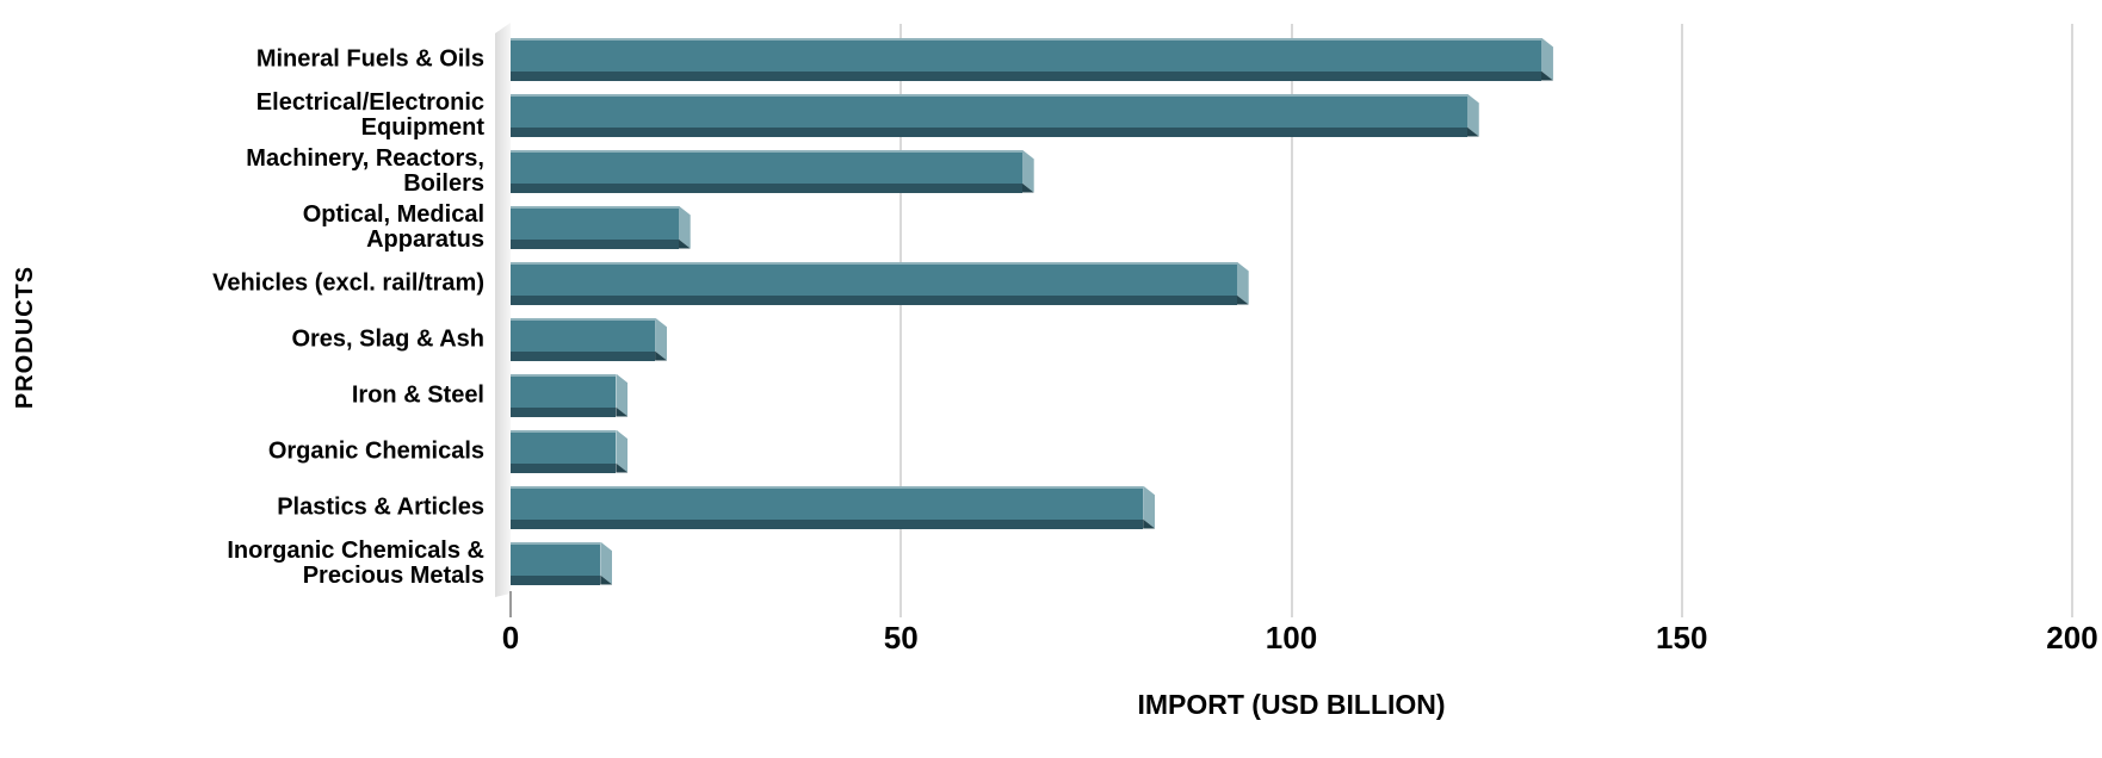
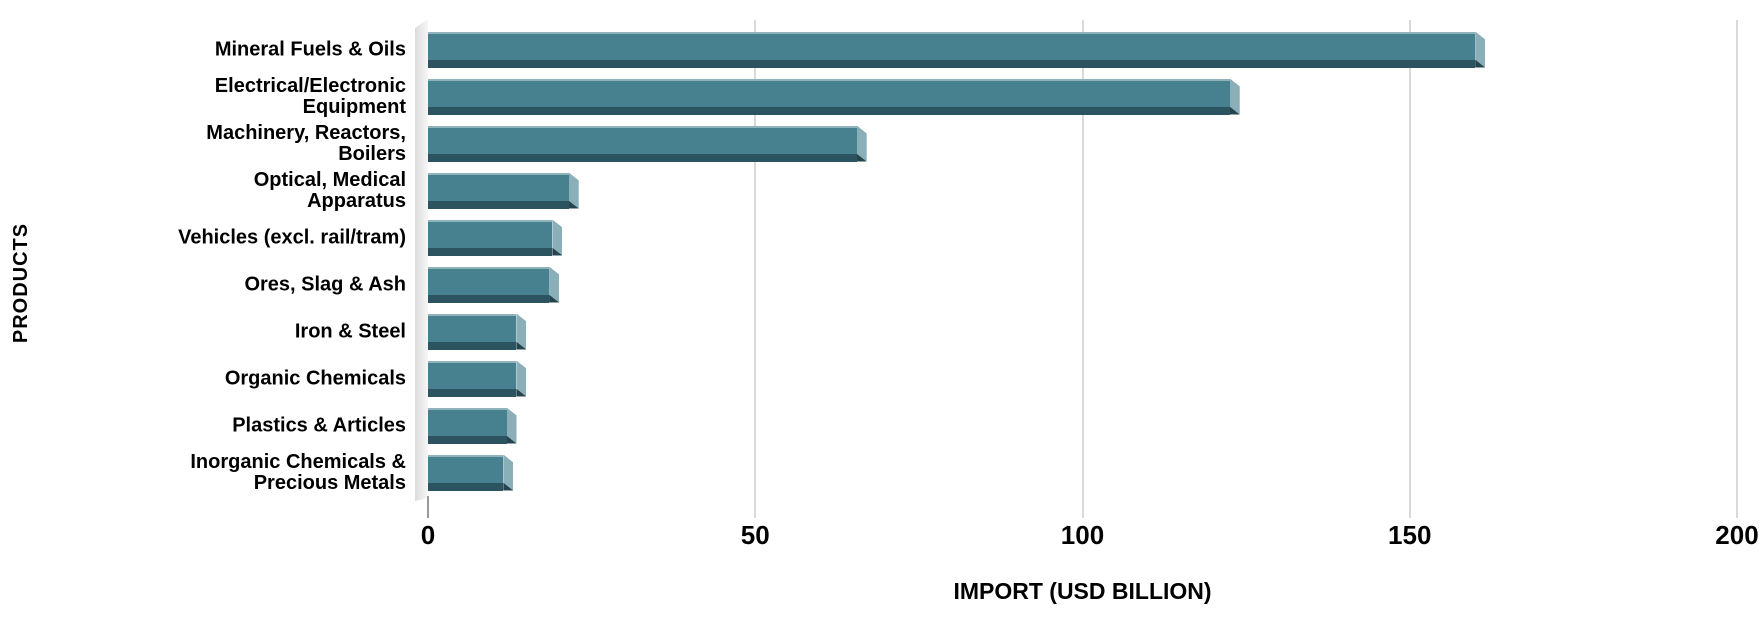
Mineral Fuels & Oils: 132 -> 160
Vehicles (excl. rail/tram): 93 -> 19
Plastics & Articles: 81 -> 12
